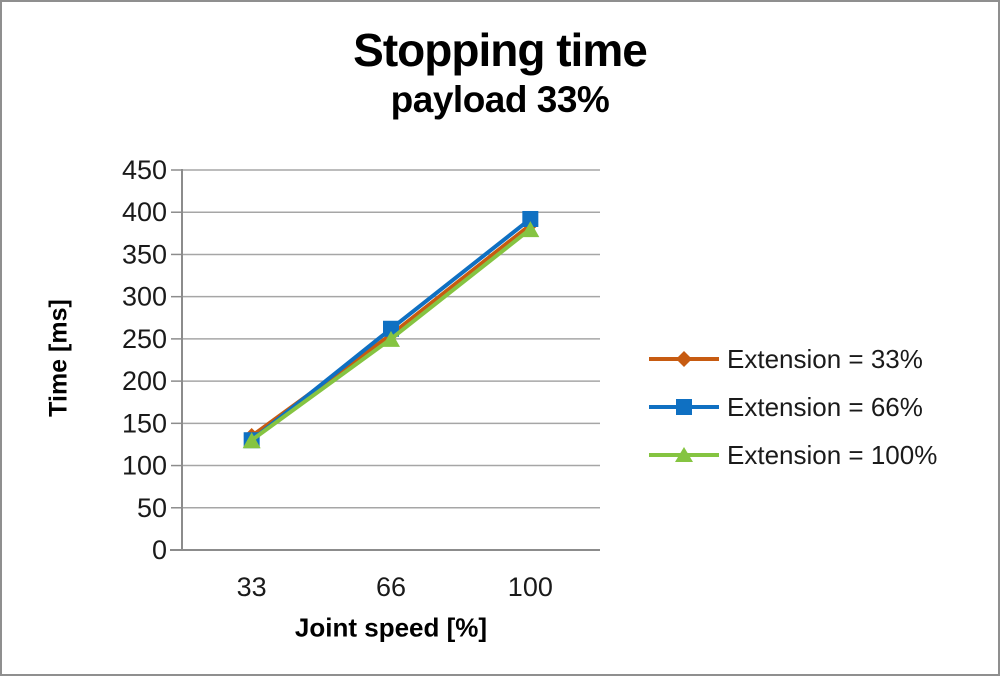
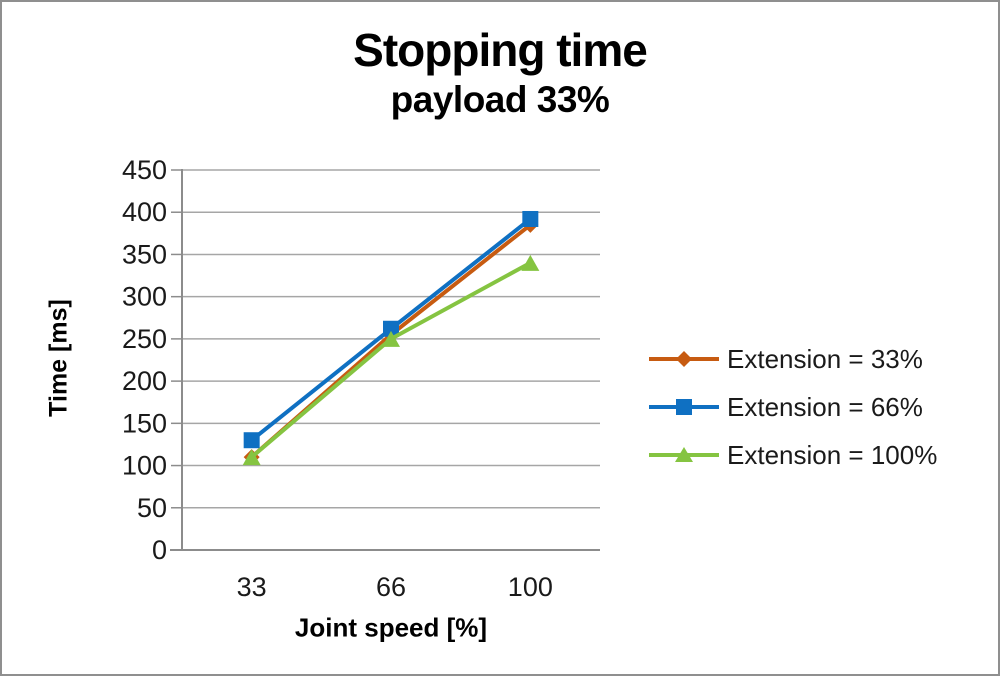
Extension = 33%/33: 140 -> 110
Extension = 100%/33: 130 -> 110
Extension = 100%/100: 380 -> 340
